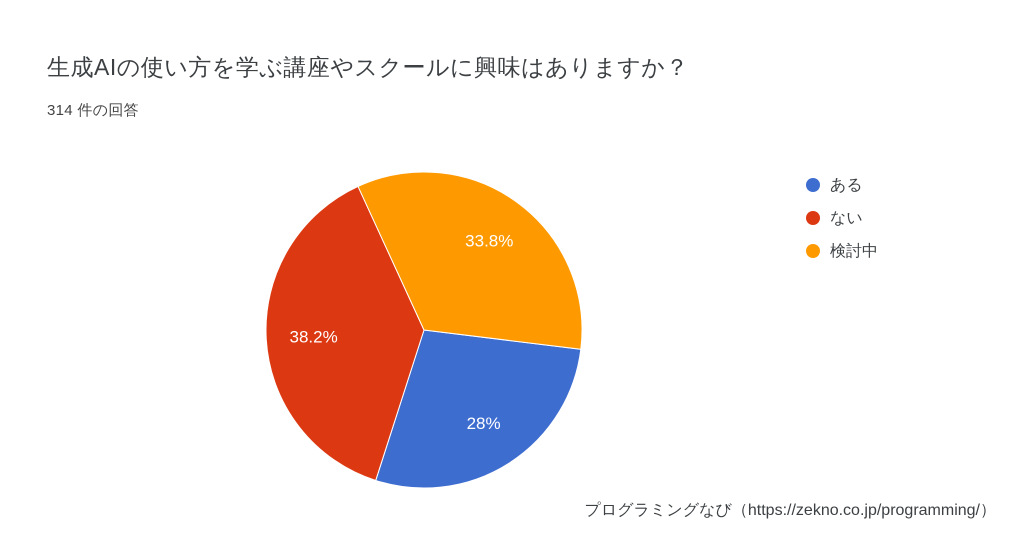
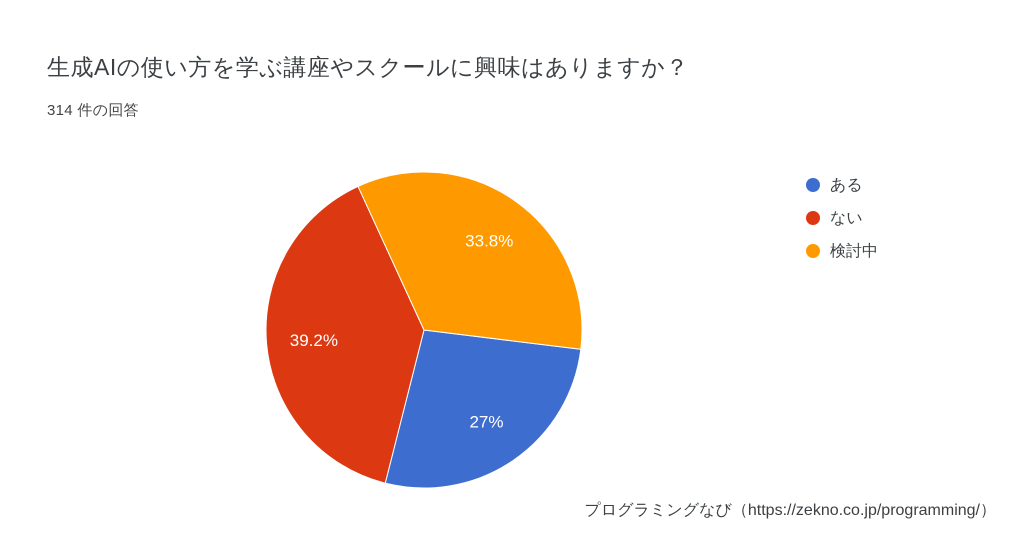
ある: 28% -> 27%
ない: 38.2% -> 39.2%
